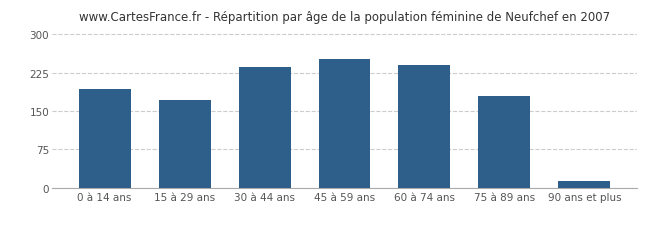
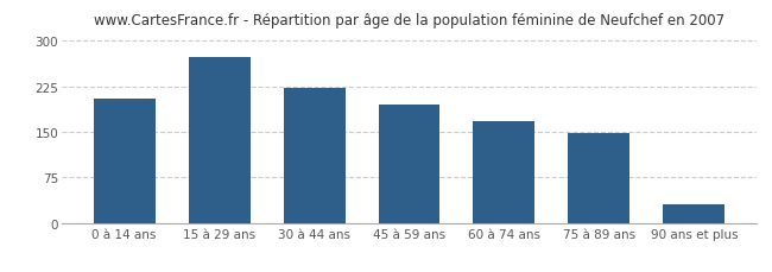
0 à 14 ans: 193 -> 204
15 à 29 ans: 172 -> 274
30 à 44 ans: 236 -> 222
45 à 59 ans: 252 -> 194
60 à 74 ans: 240 -> 168
75 à 89 ans: 179 -> 148
90 ans et plus: 13 -> 30
